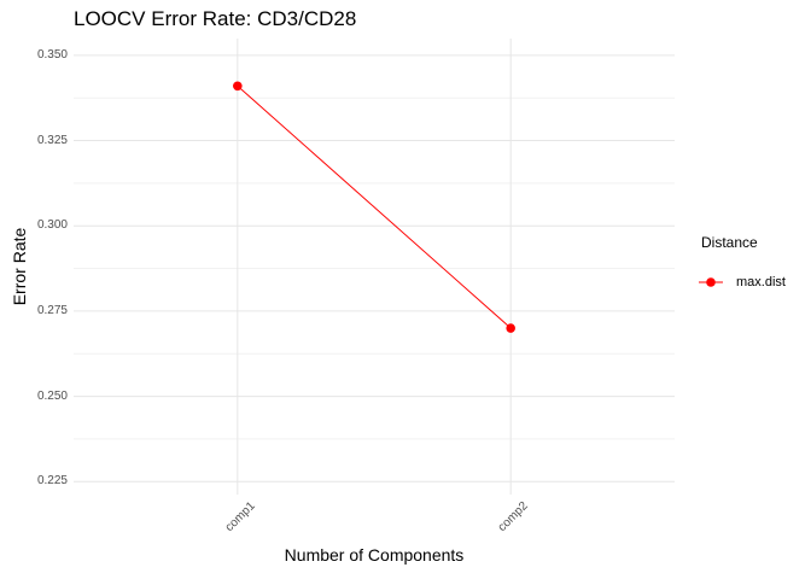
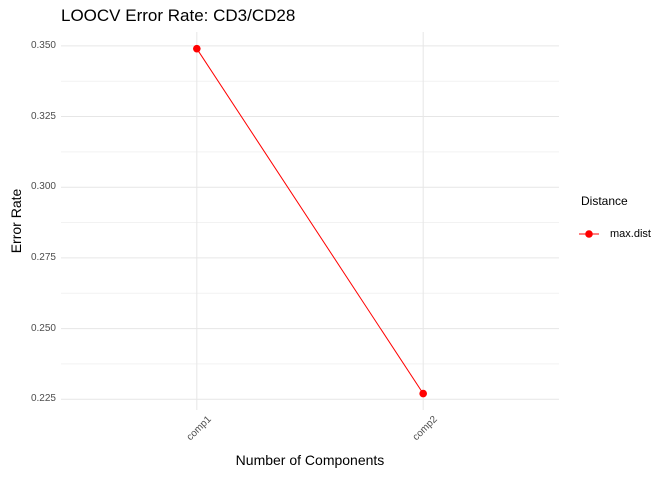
comp1: 0.341 -> 0.349
comp2: 0.270 -> 0.227
